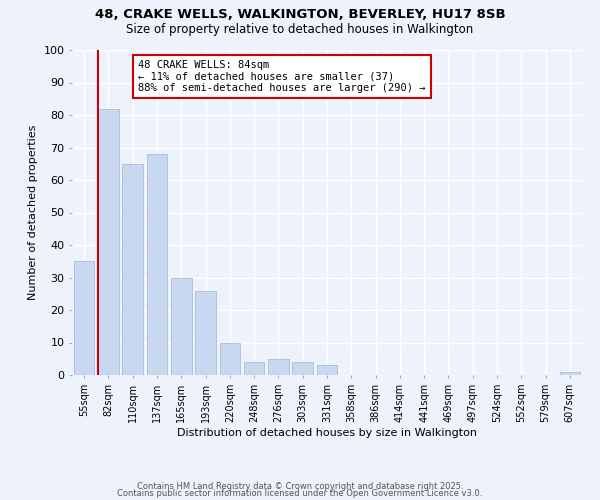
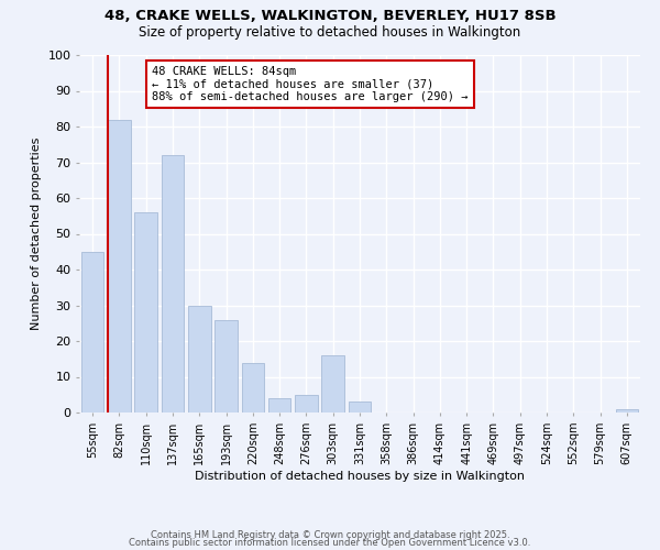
55sqm: 35 -> 45
110sqm: 65 -> 56
137sqm: 68 -> 72
220sqm: 10 -> 14
303sqm: 4 -> 16
